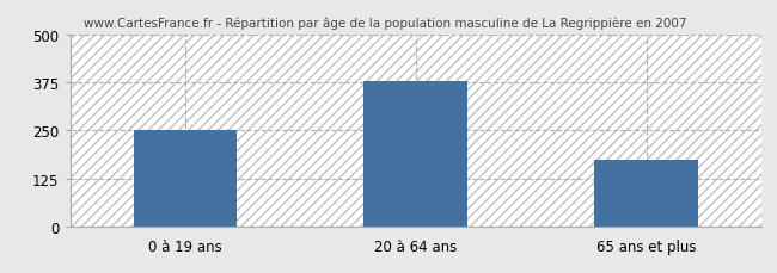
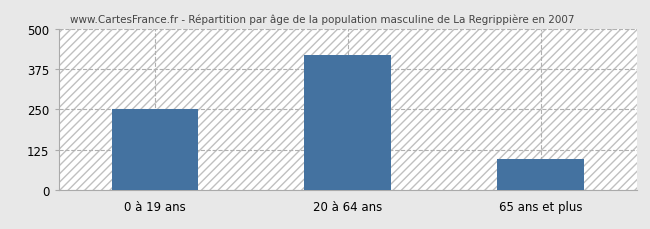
20 à 64 ans: 380 -> 420
65 ans et plus: 175 -> 95
